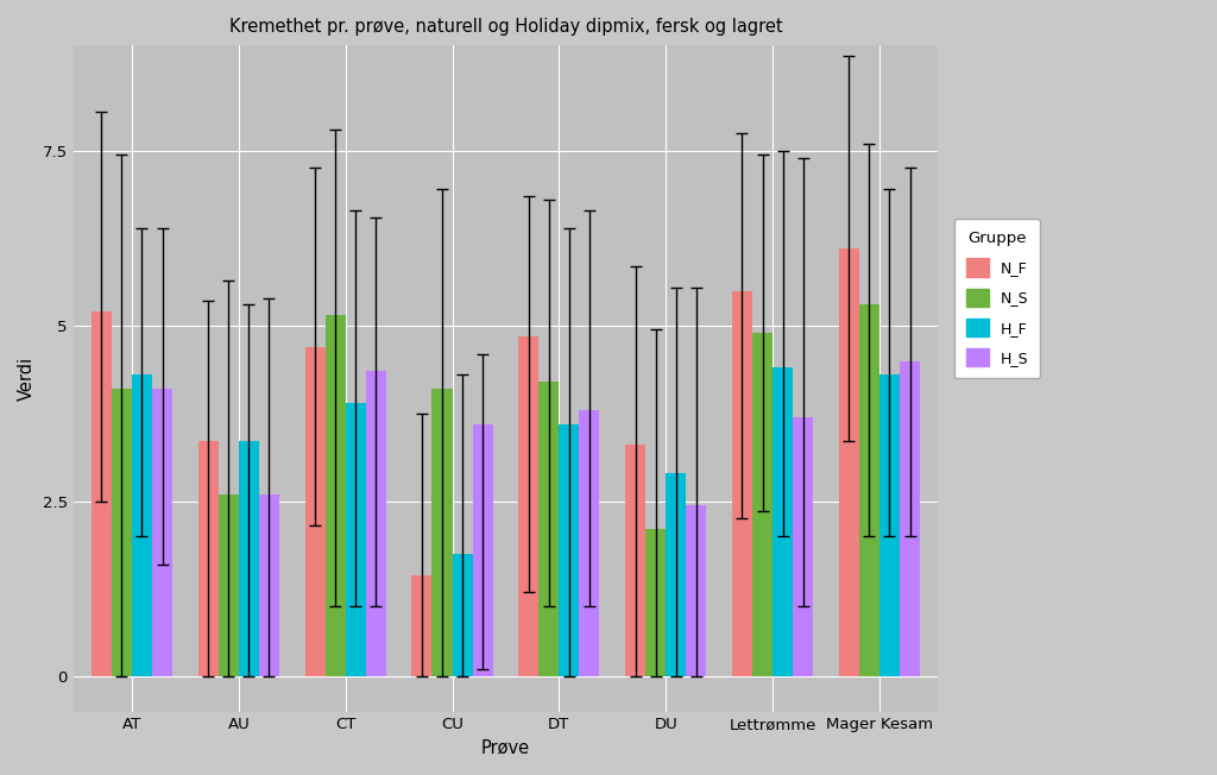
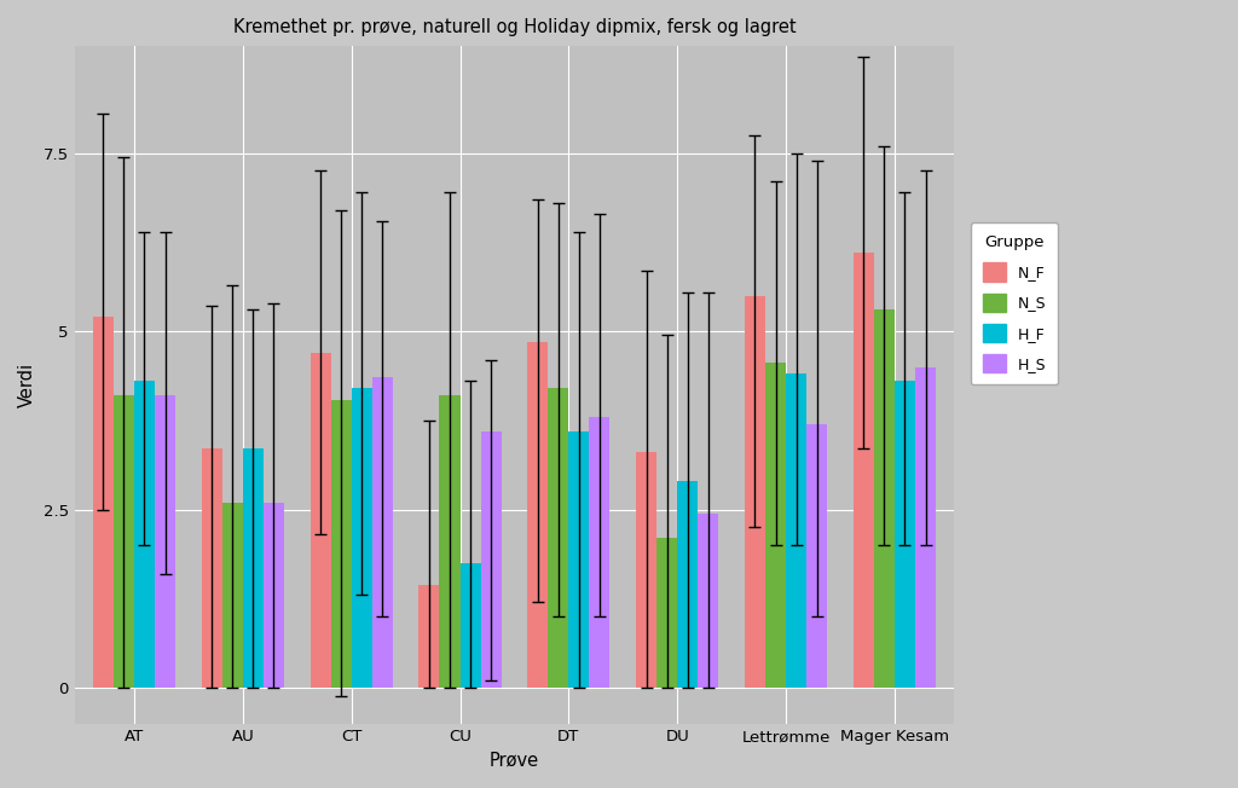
N_S/CT: 5.15 -> 4.04
H_F/CT: 3.90 -> 4.20
N_S/Lettrømme: 4.90 -> 4.56
